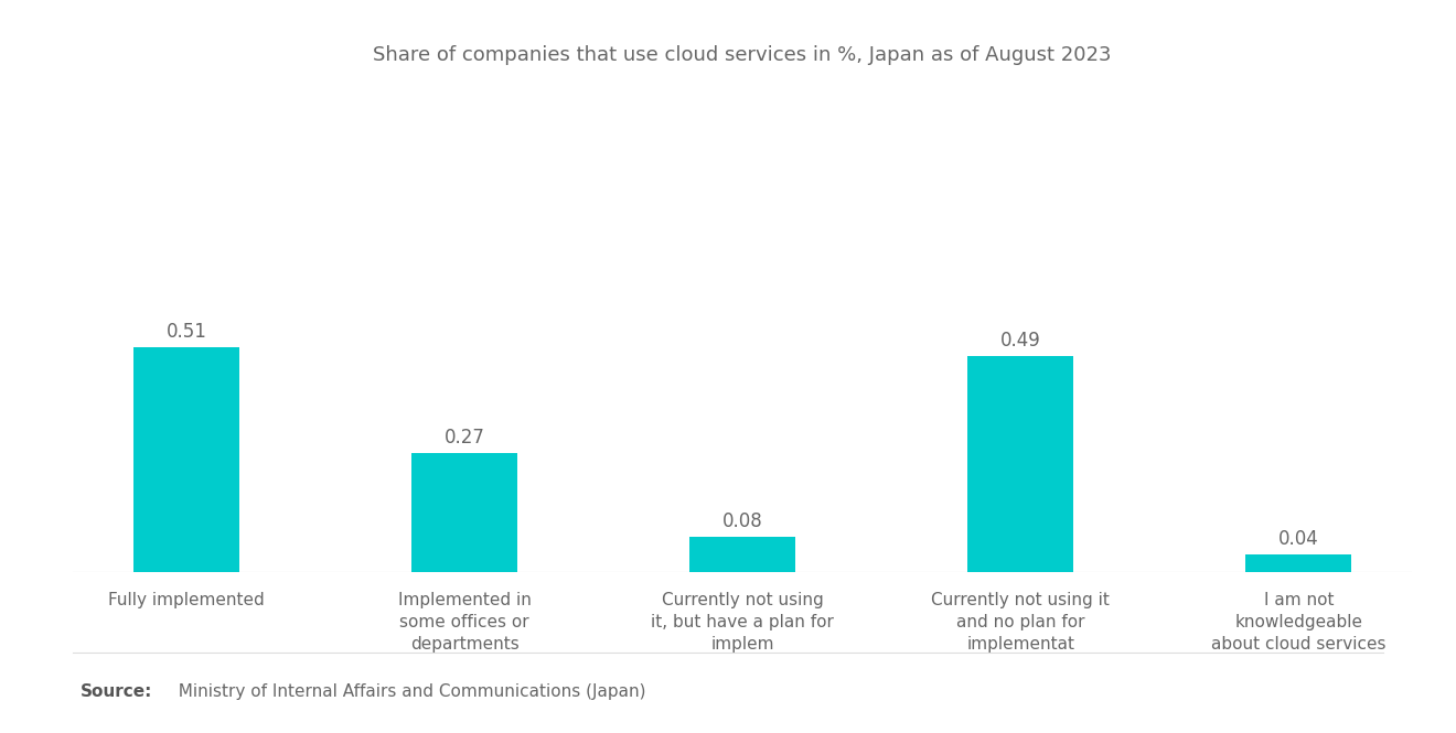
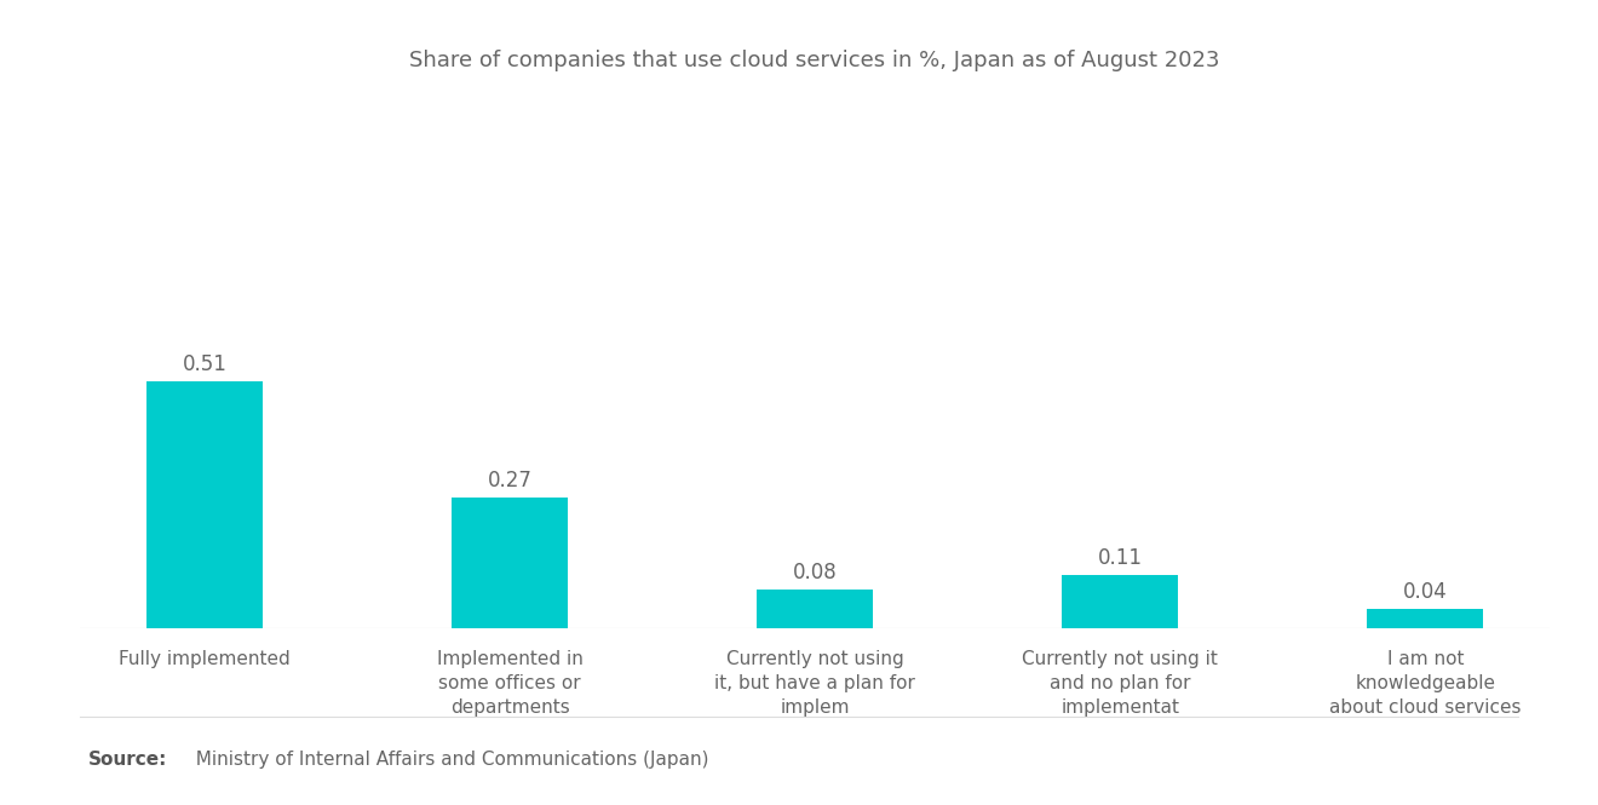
Currently not using it and no plan for implementat: 0.49 -> 0.11
